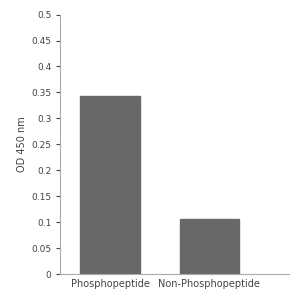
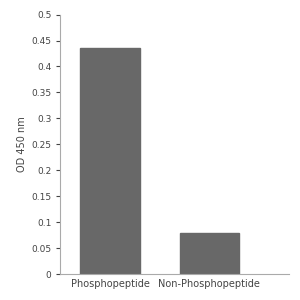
Phosphopeptide: 0.344 -> 0.435
Non-Phosphopeptide: 0.106 -> 0.080
